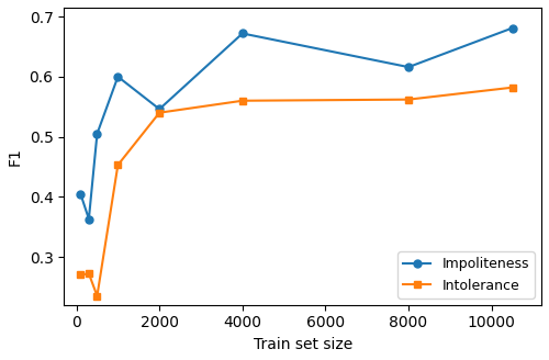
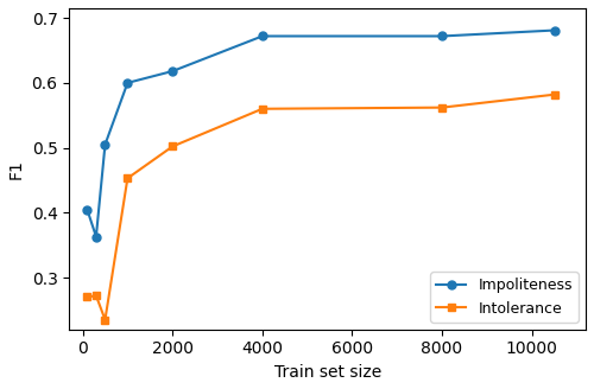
Impoliteness/2000: 0.546 -> 0.618
Intolerance/2000: 0.540 -> 0.502
Impoliteness/8000: 0.616 -> 0.672
